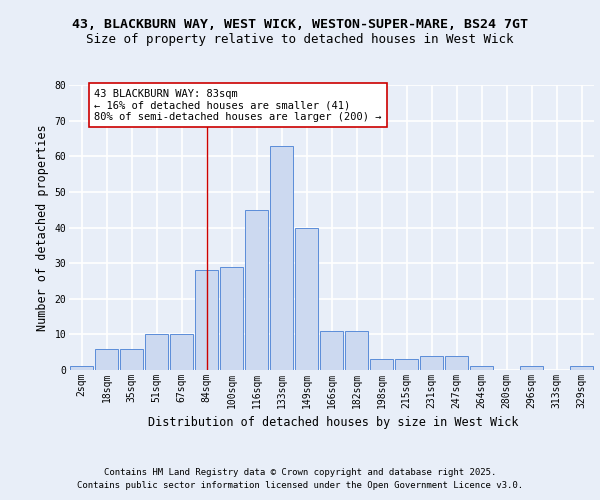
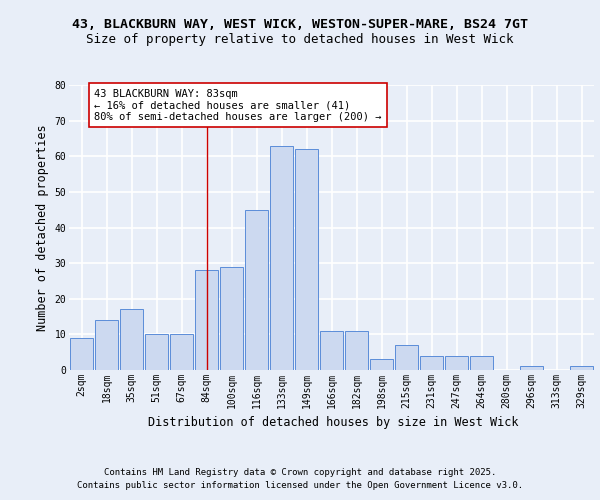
2sqm: 1 -> 9
18sqm: 6 -> 14
35sqm: 6 -> 17
149sqm: 40 -> 62
215sqm: 3 -> 7
264sqm: 1 -> 4
